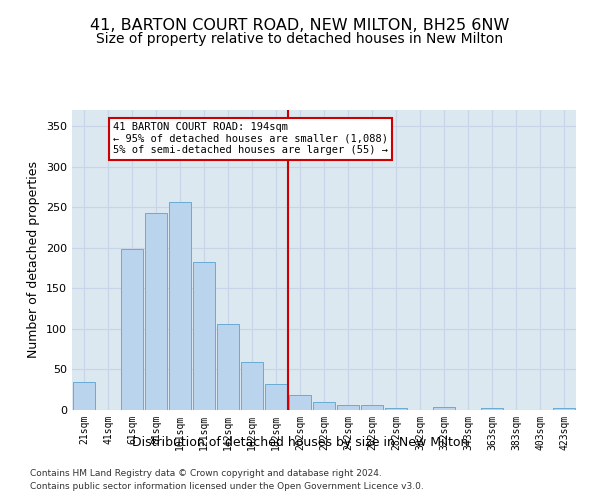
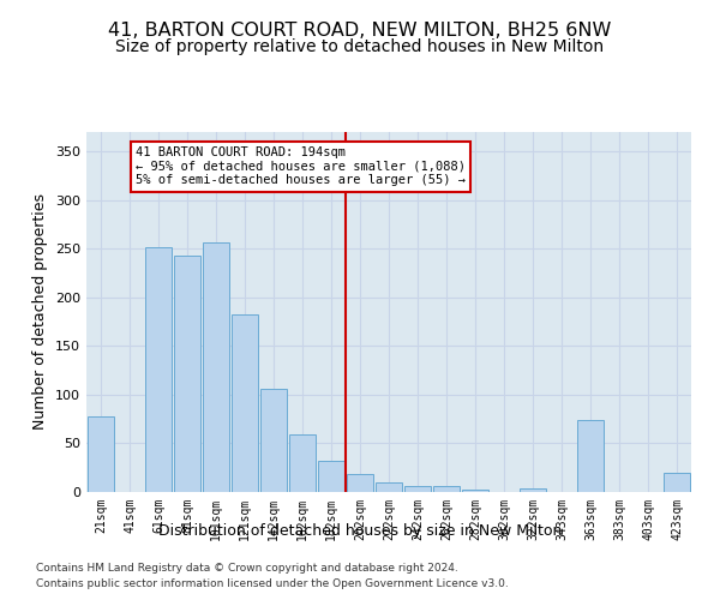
21sqm: 35 -> 78
61sqm: 199 -> 252
363sqm: 2 -> 74
423sqm: 2 -> 20
